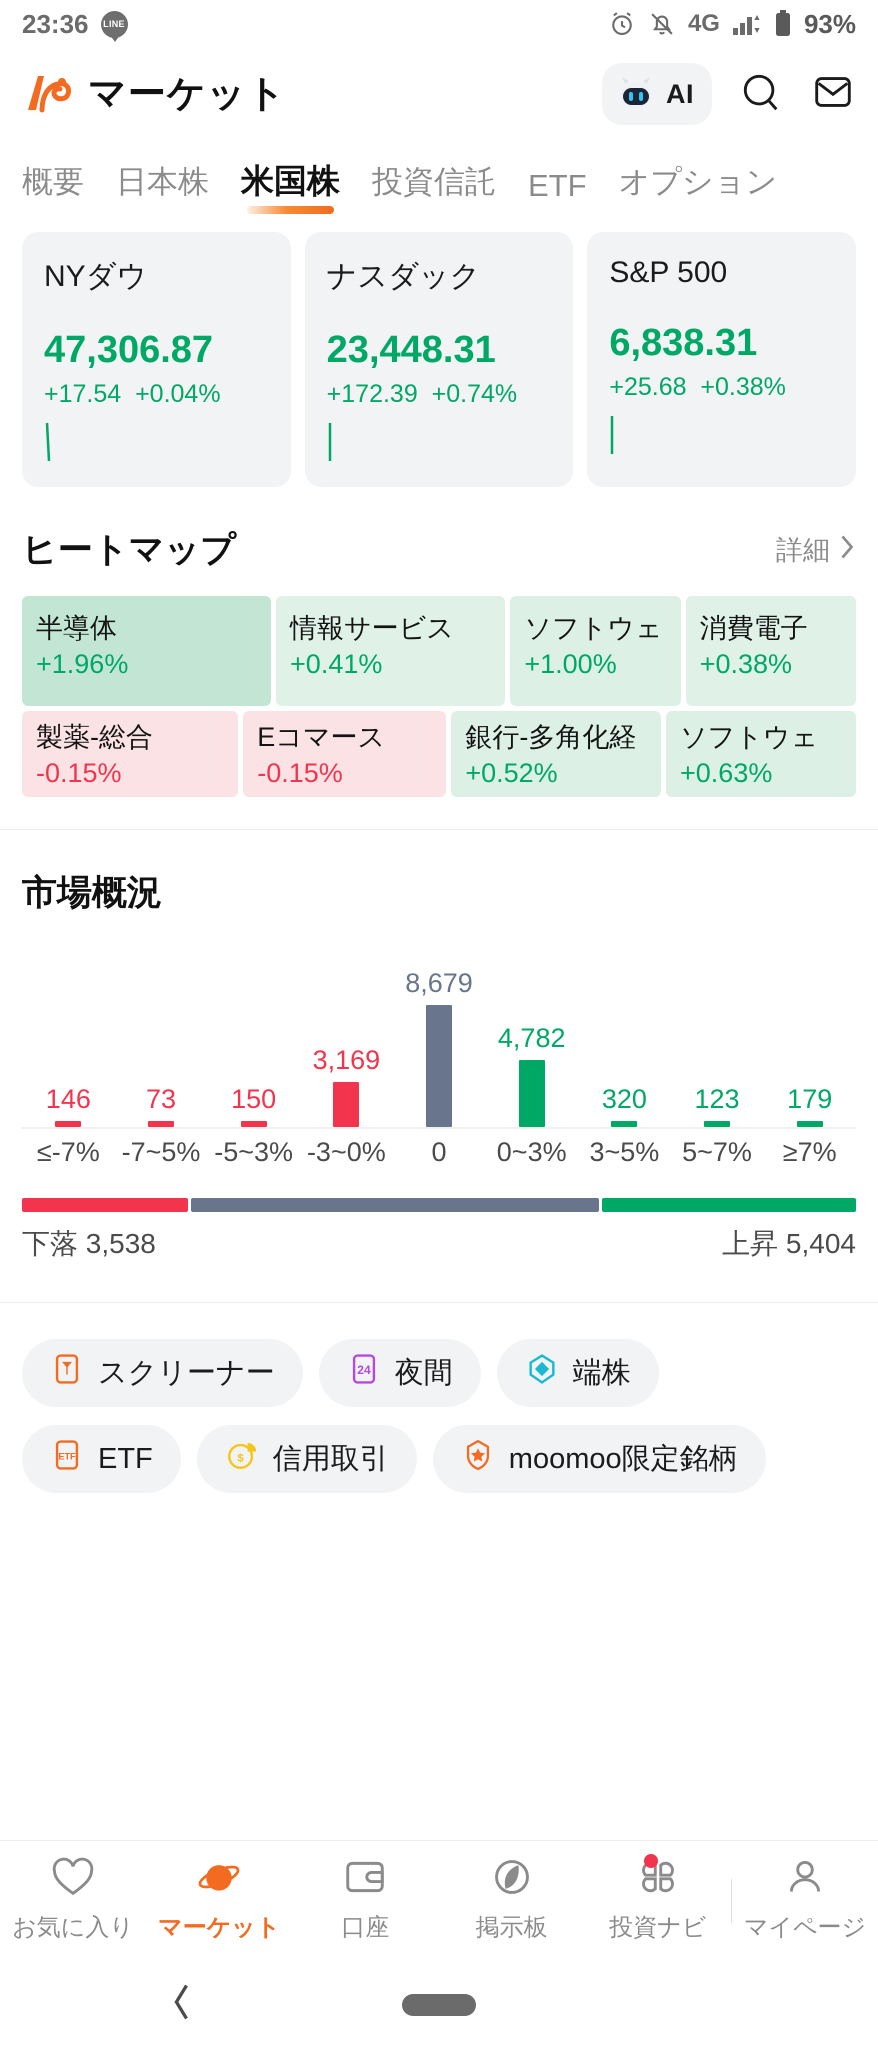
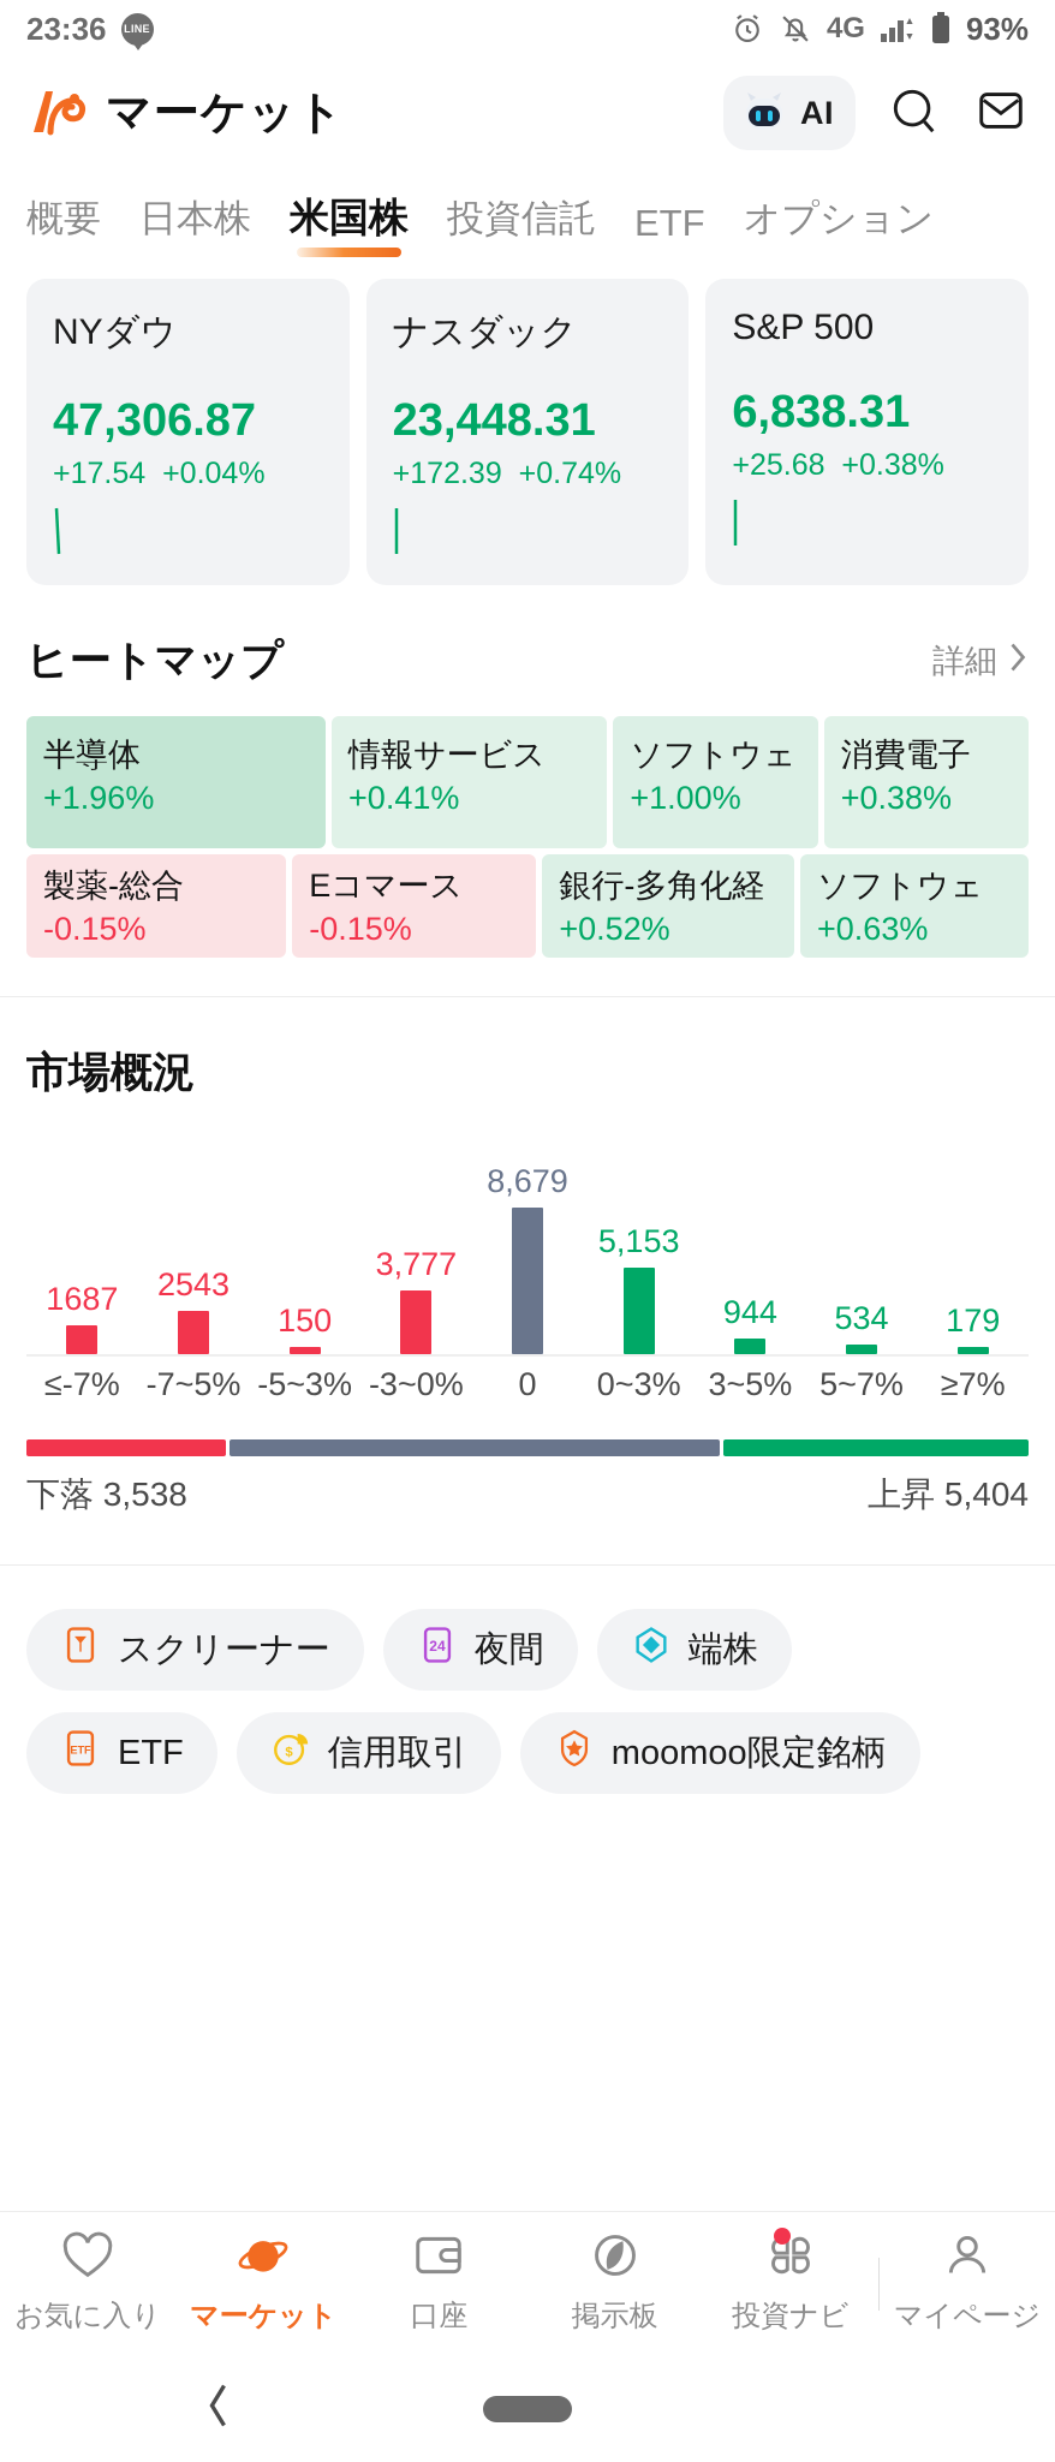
≤-7%: 146 -> 1687
-7~5%: 73 -> 2543
-3~0%: 3,169 -> 3,777
0~3%: 4,782 -> 5,153
3~5%: 320 -> 944
5~7%: 123 -> 534
